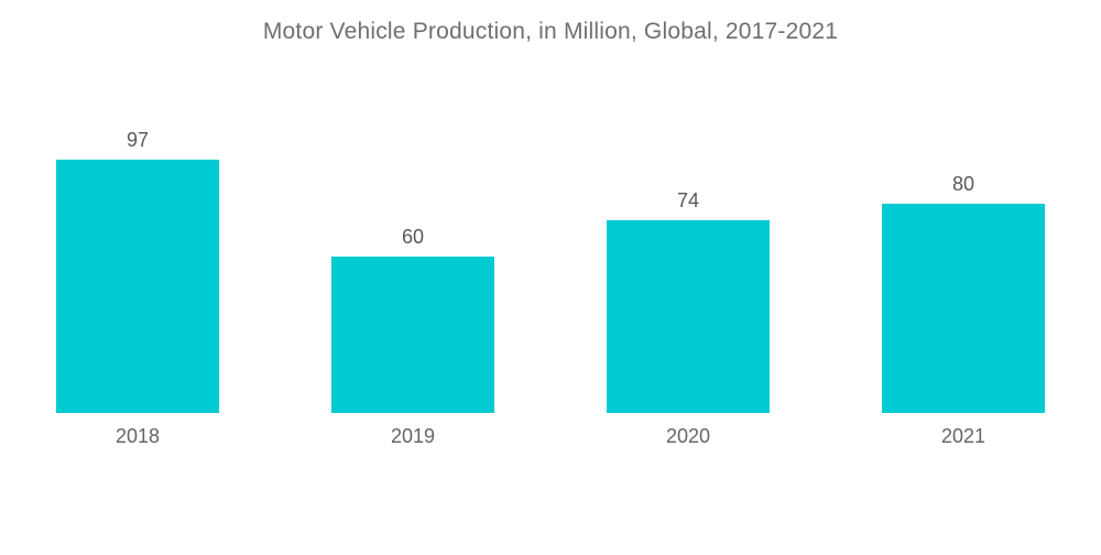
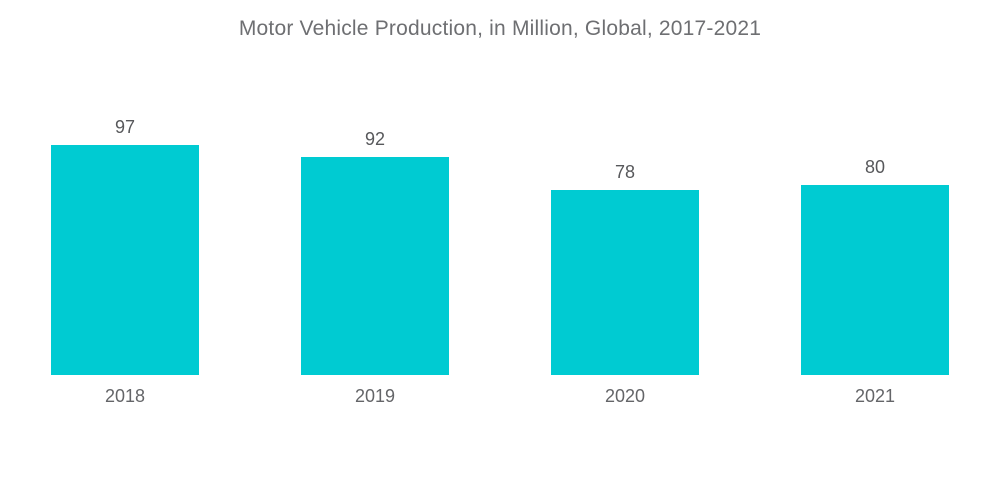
2019: 60 -> 92
2020: 74 -> 78
